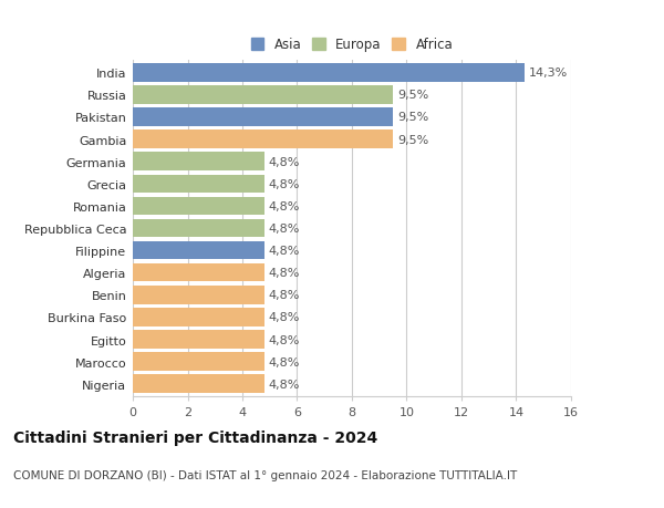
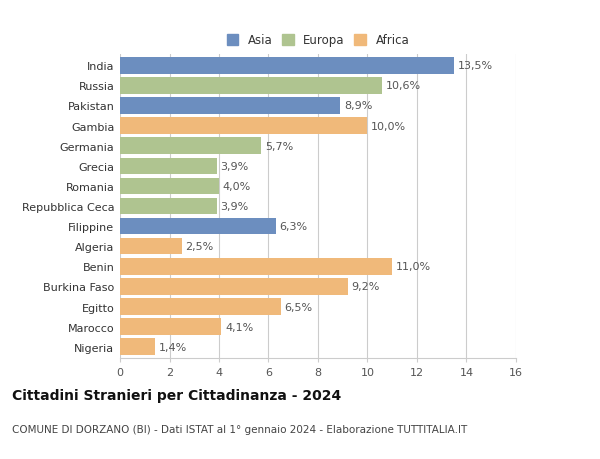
India: 14,3% -> 13,5%
Russia: 9,5% -> 10,6%
Pakistan: 9,5% -> 8,9%
Gambia: 9,5% -> 10,0%
Germania: 4,8% -> 5,7%
Grecia: 4,8% -> 3,9%
Romania: 4,8% -> 4,0%
Repubblica Ceca: 4,8% -> 3,9%
Filippine: 4,8% -> 6,3%
Algeria: 4,8% -> 2,5%
Benin: 4,8% -> 11,0%
Burkina Faso: 4,8% -> 9,2%
Egitto: 4,8% -> 6,5%
Marocco: 4,8% -> 4,1%
Nigeria: 4,8% -> 1,4%
